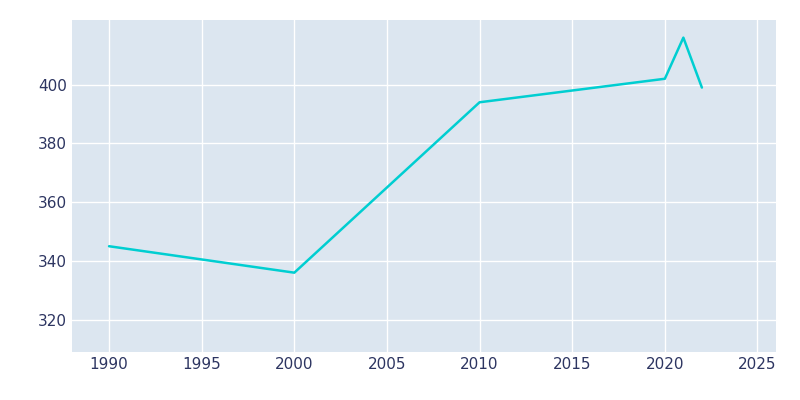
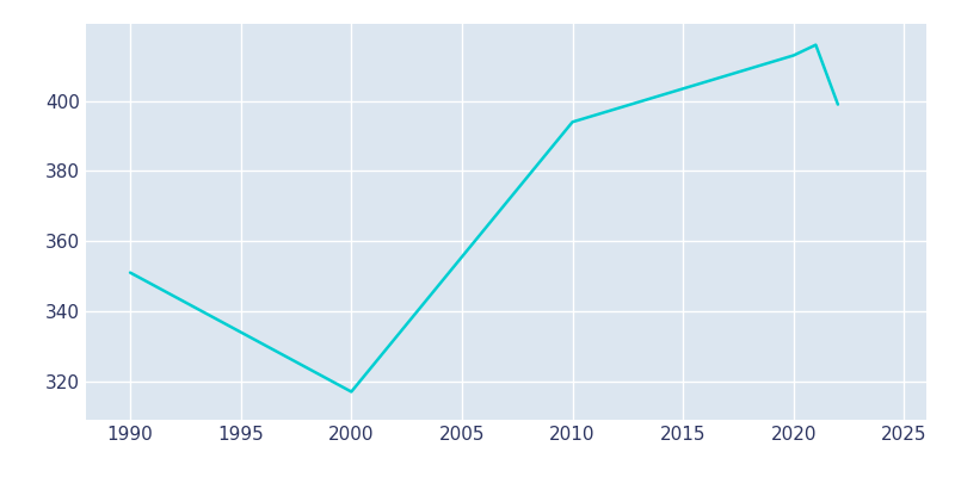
1990: 345 -> 351
2000: 336 -> 317
2020: 402 -> 413
